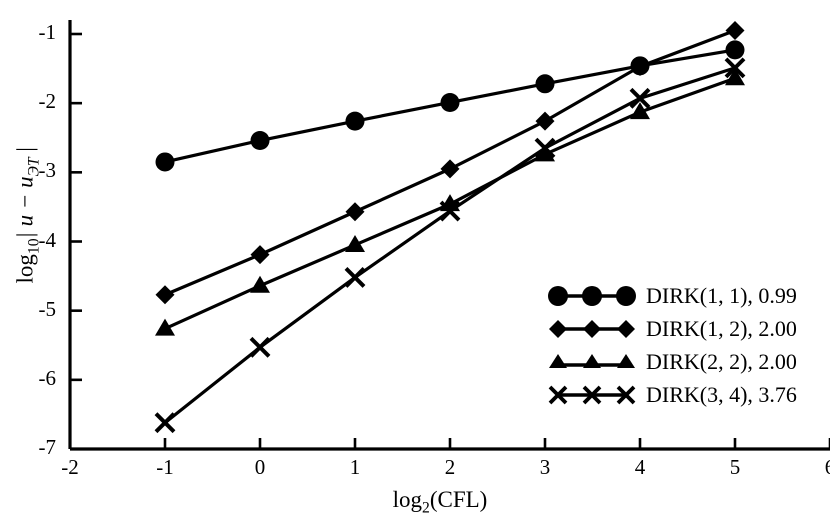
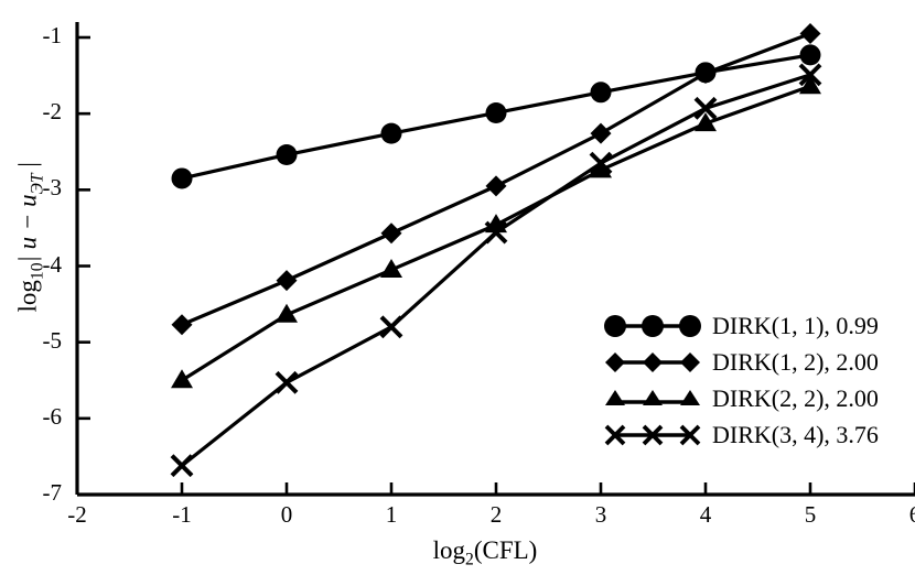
DIRK(2, 2), 2.00/-1: -5.3 -> -5.5
DIRK(3, 4), 3.76/1: -4.5 -> -4.8
